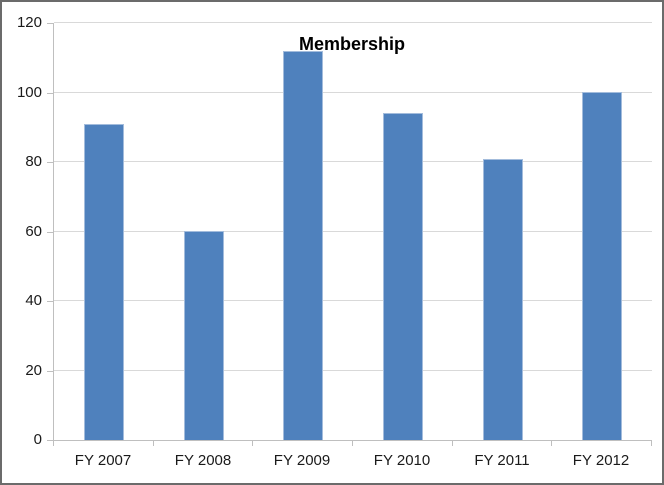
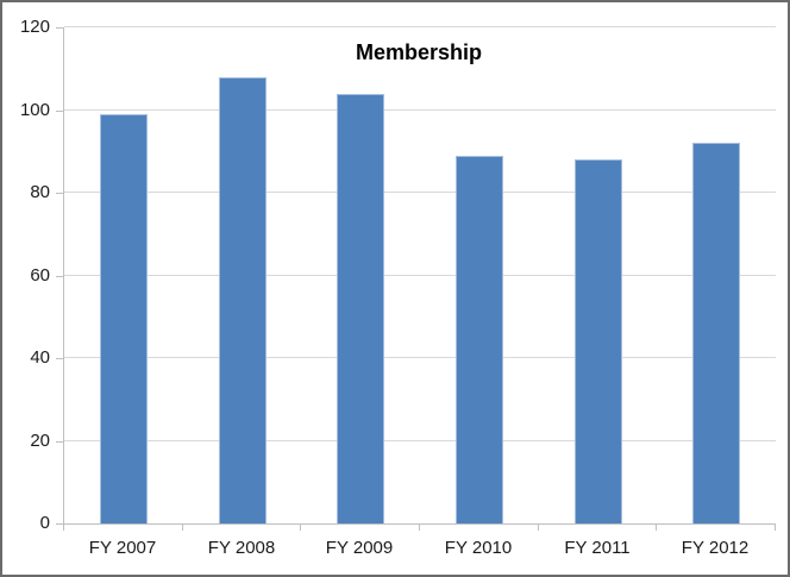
FY 2007: 91 -> 99
FY 2008: 60 -> 108
FY 2009: 112 -> 104
FY 2010: 94 -> 89
FY 2011: 81 -> 88
FY 2012: 100 -> 92
